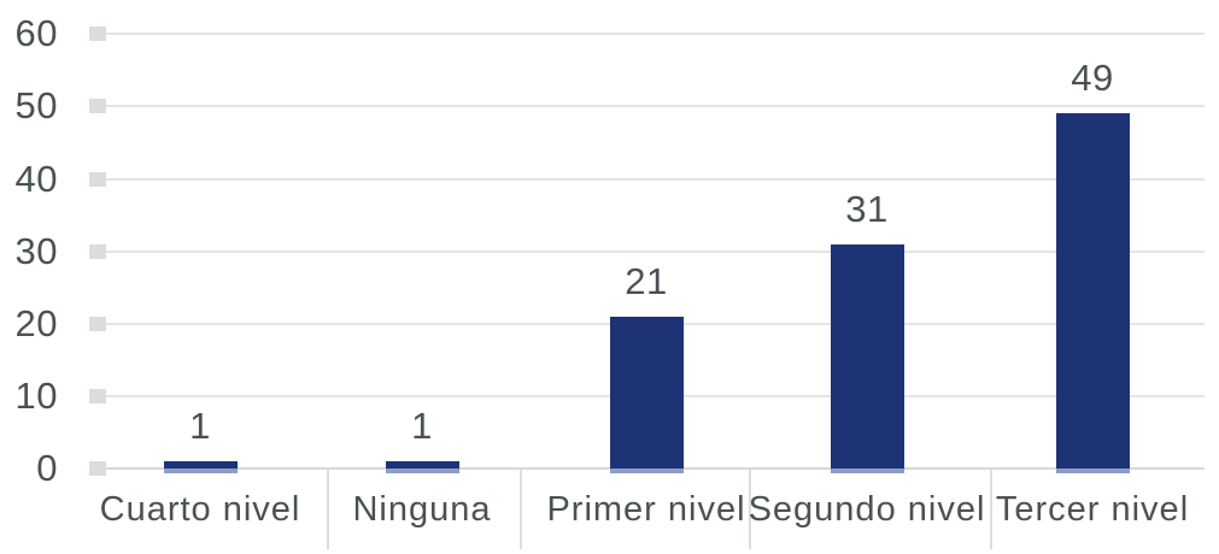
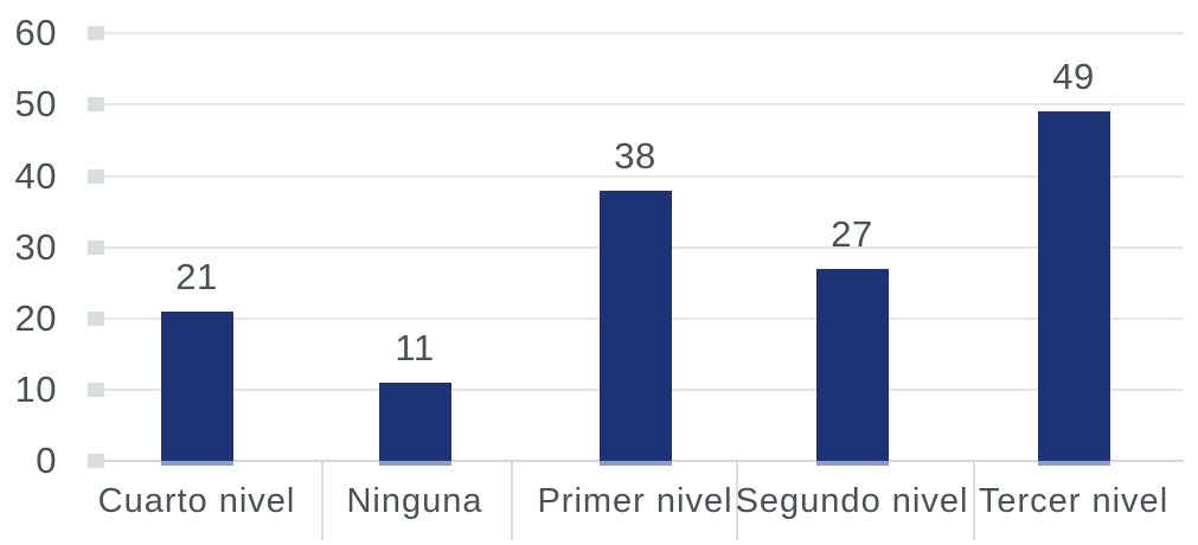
Cuarto nivel: 1 -> 21
Ninguna: 1 -> 11
Primer nivel: 21 -> 38
Segundo nivel: 31 -> 27
